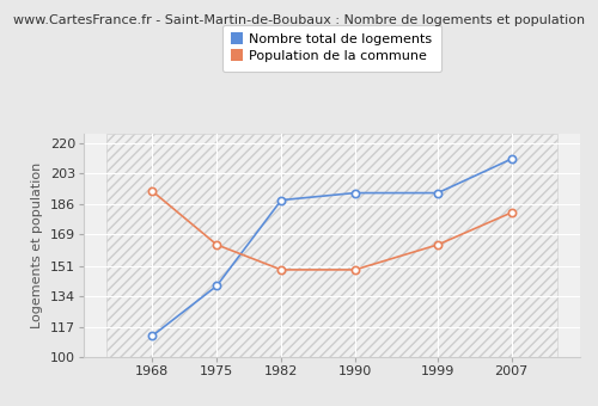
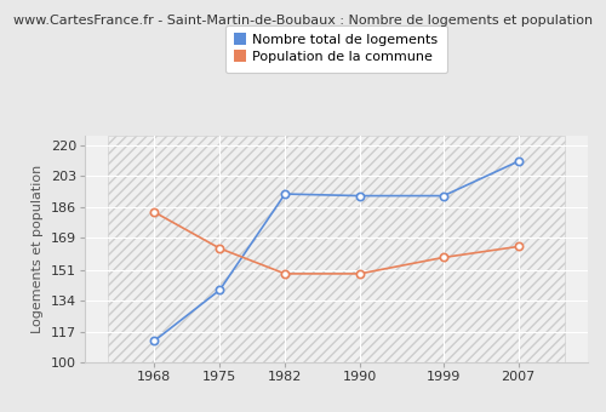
Population de la commune/1968: 193 -> 183
Nombre total de logements/1982: 188 -> 193
Population de la commune/1999: 163 -> 158
Population de la commune/2007: 181 -> 164
